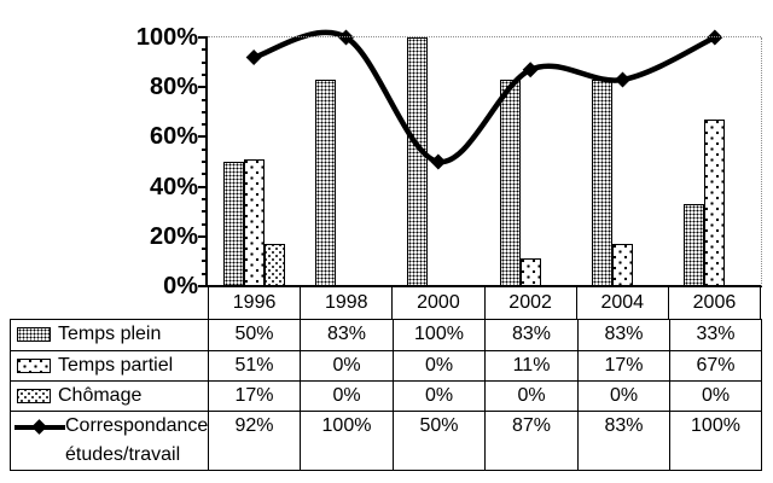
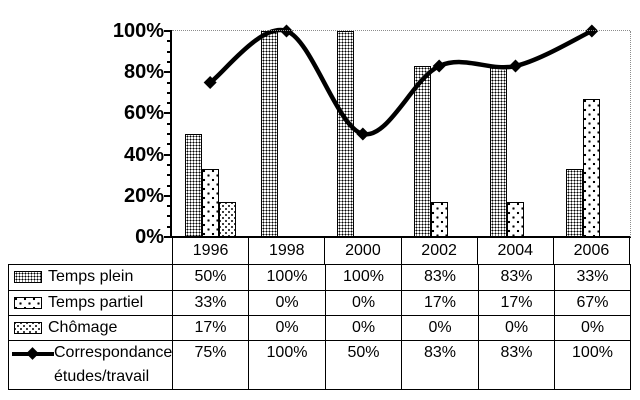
Temps partiel/1996: 51% -> 33%
Correspondance études/travail/1996: 92% -> 75%
Temps plein/1998: 83% -> 100%
Temps partiel/2002: 11% -> 17%
Correspondance études/travail/2002: 87% -> 83%
